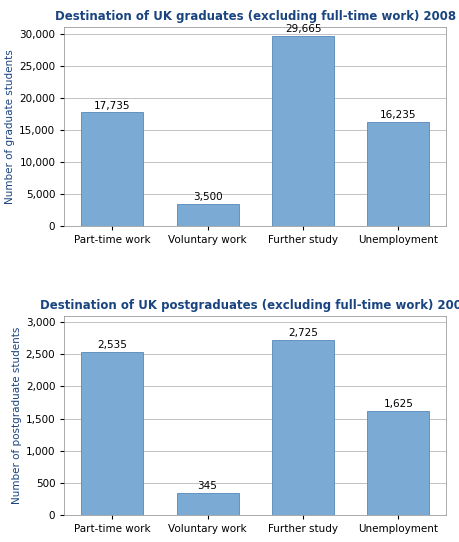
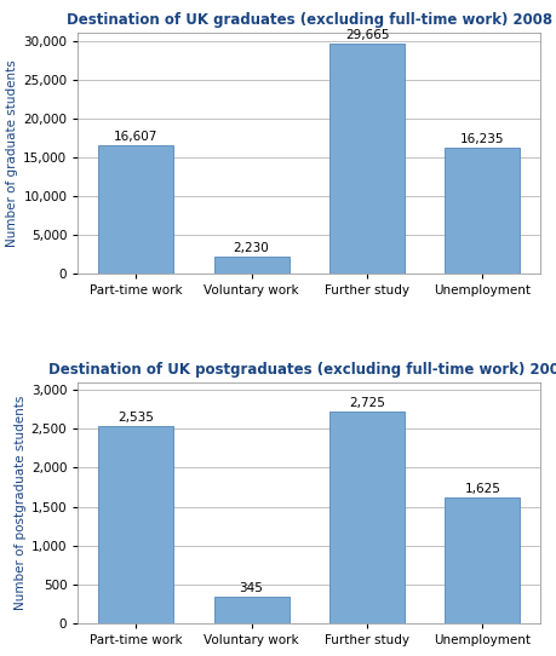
Destination of UK graduates (excluding full-time work) 2008/Part-time work: 17,735 -> 16,607
Destination of UK graduates (excluding full-time work) 2008/Voluntary work: 3,500 -> 2,230
